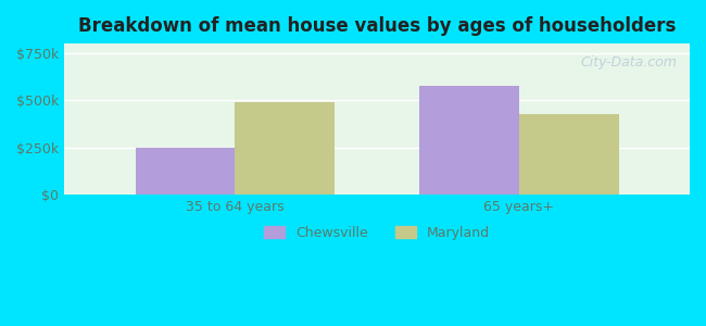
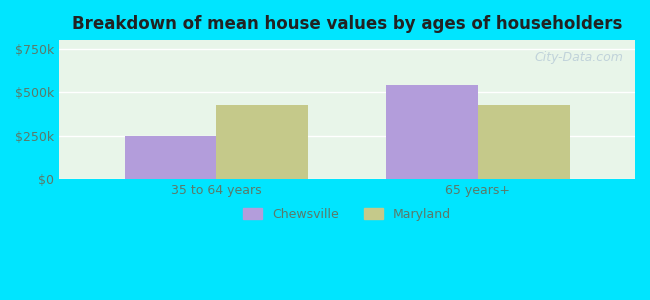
Maryland/35 to 64 years: $490k -> $430k
Chewsville/65 years+: $580k -> $540k
